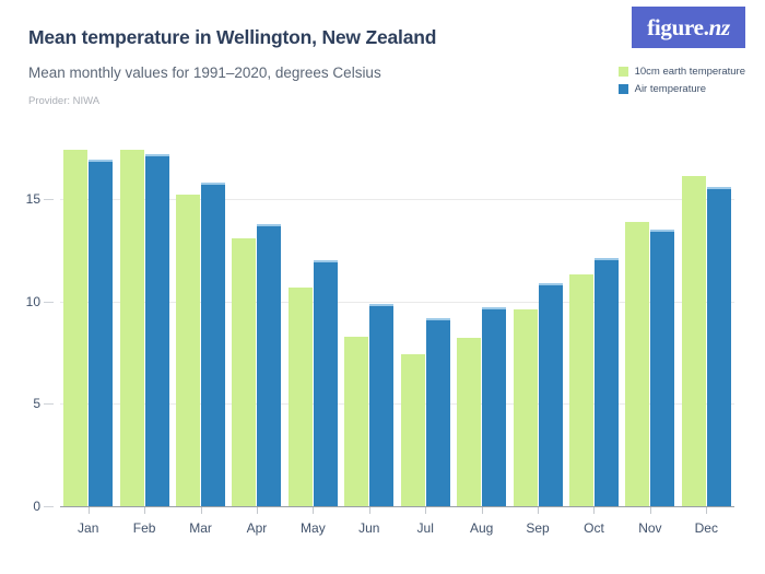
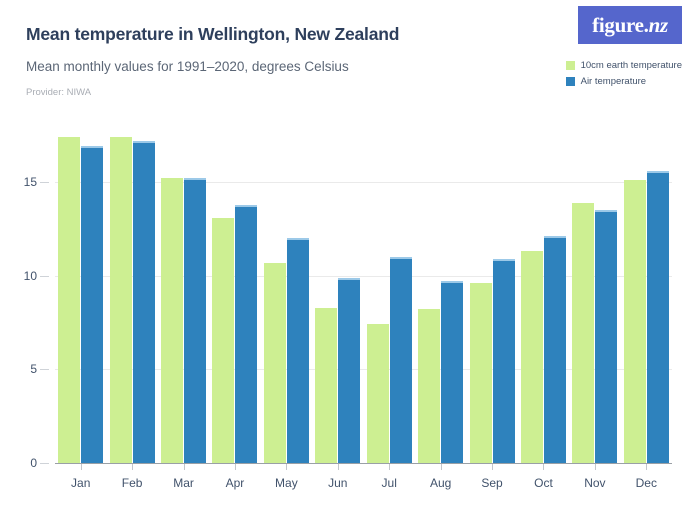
Air temperature/Mar: 15.8 -> 15.2
Air temperature/Jul: 9.2 -> 11.0
10cm earth temperature/Dec: 16.1 -> 15.1
